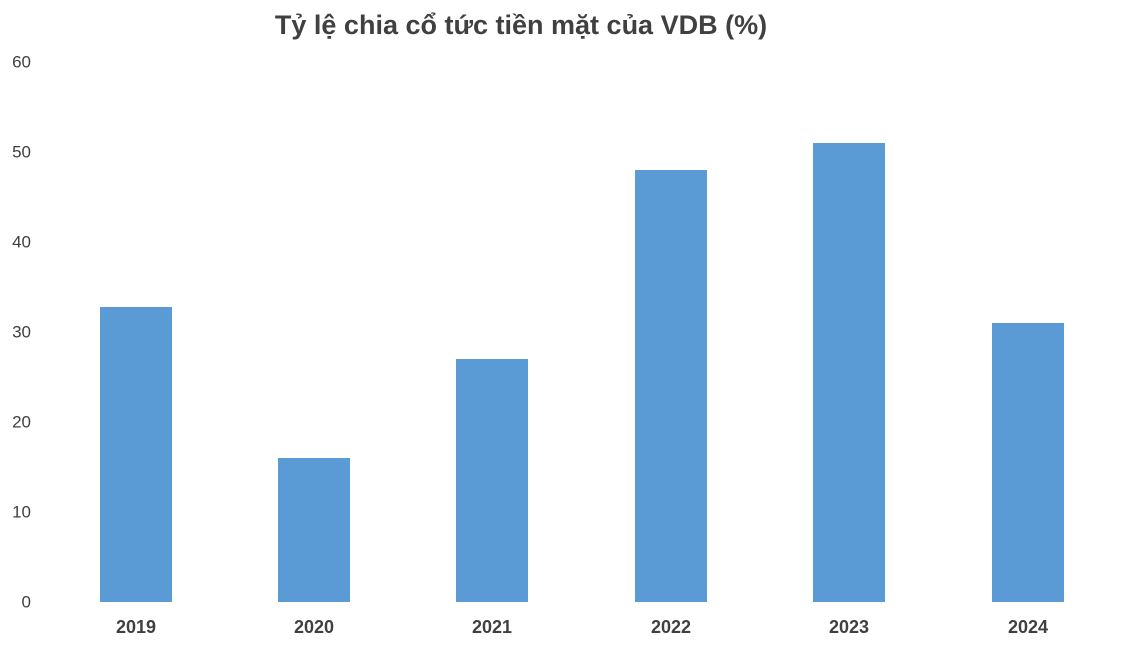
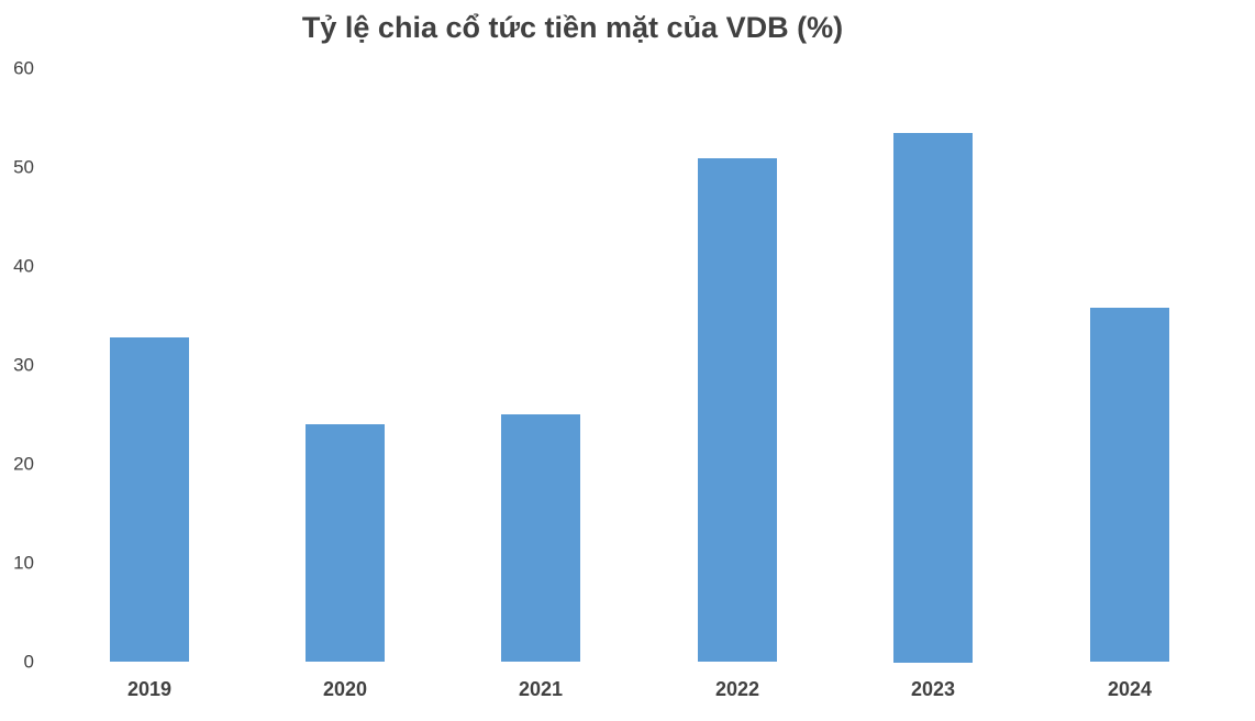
2020: 16 -> 24
2021: 27 -> 25
2022: 48 -> 51
2023: 51 -> 54
2024: 31 -> 36
